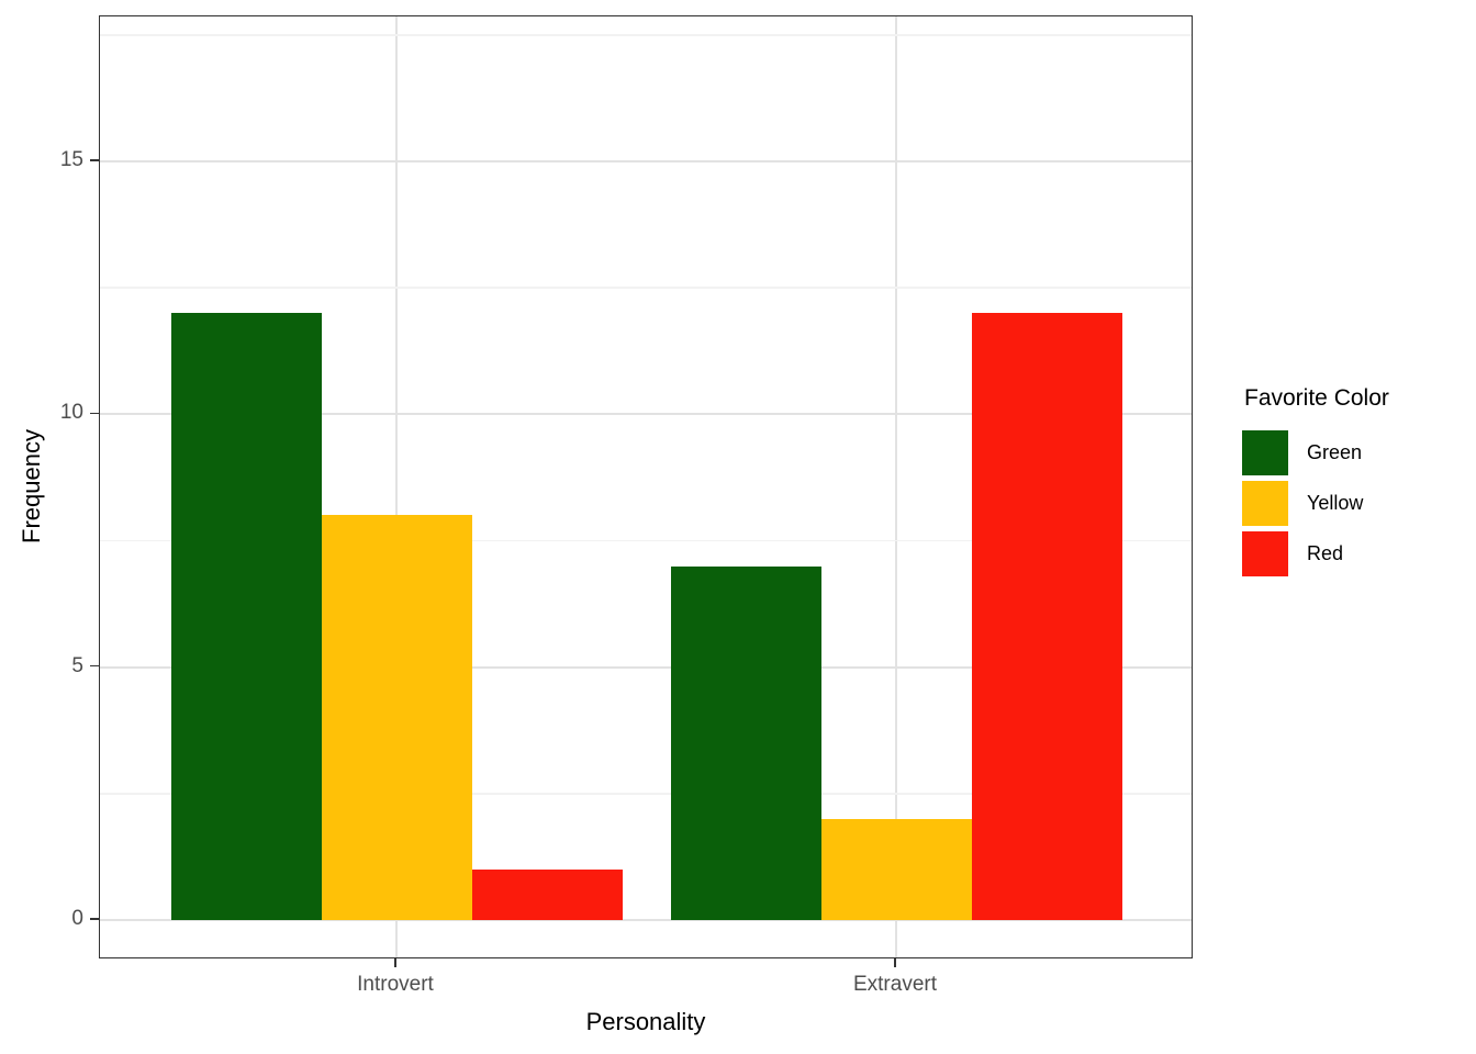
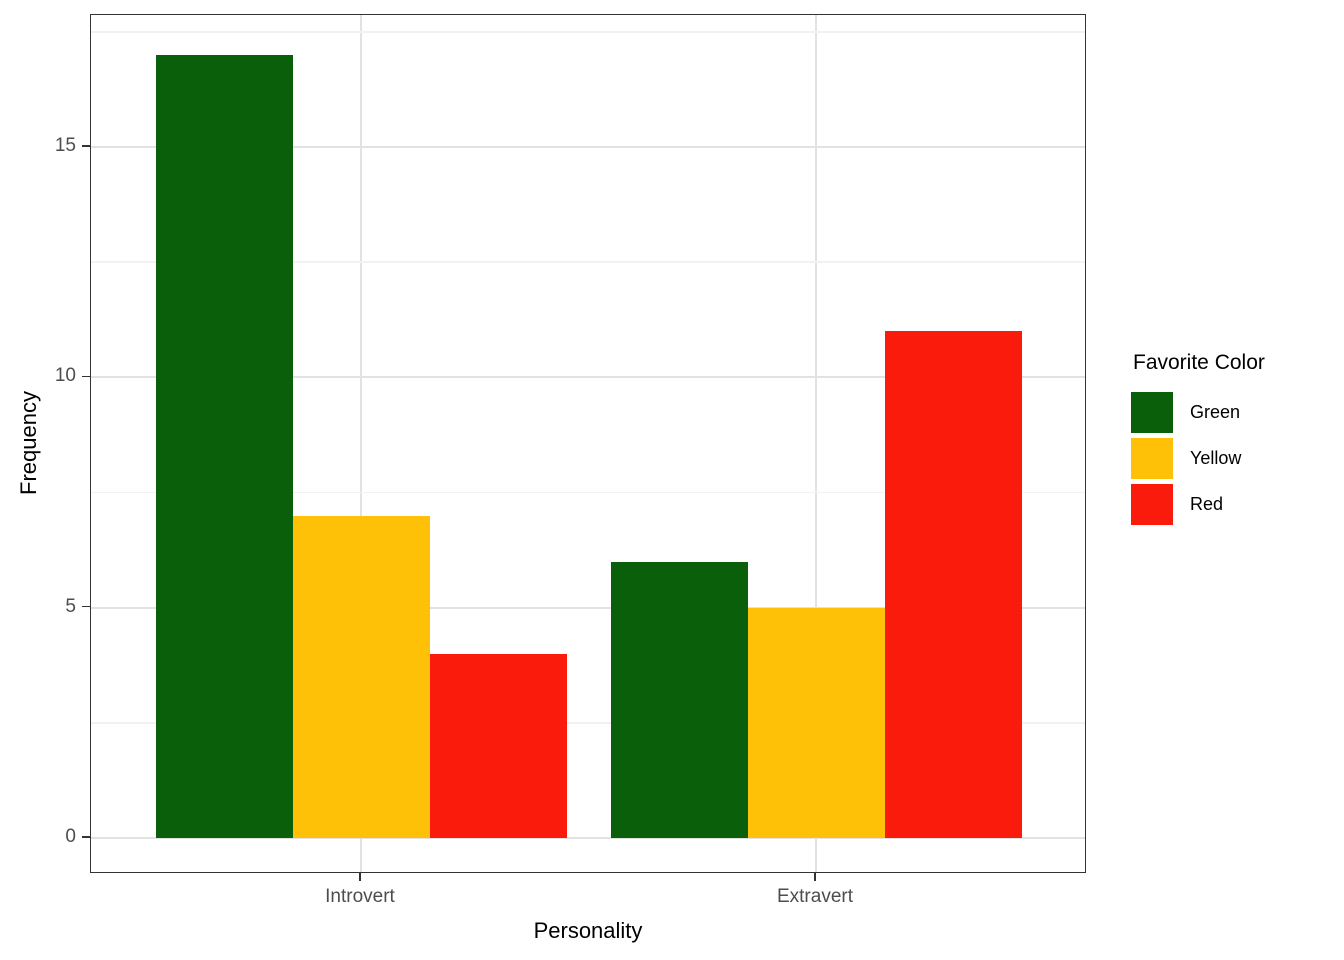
Green/Introvert: 12 -> 17
Yellow/Introvert: 8 -> 7
Red/Introvert: 1 -> 4
Green/Extravert: 7 -> 6
Yellow/Extravert: 2 -> 5
Red/Extravert: 12 -> 11
